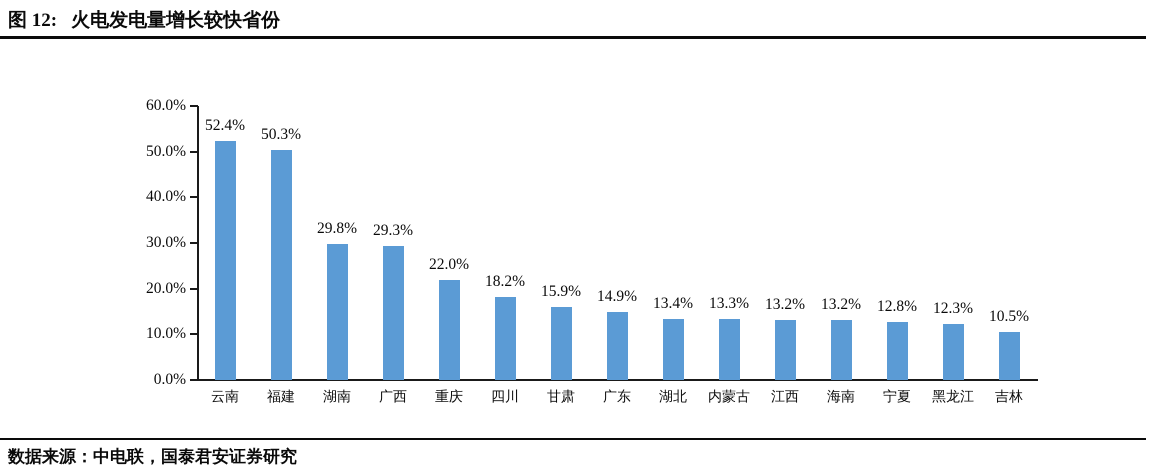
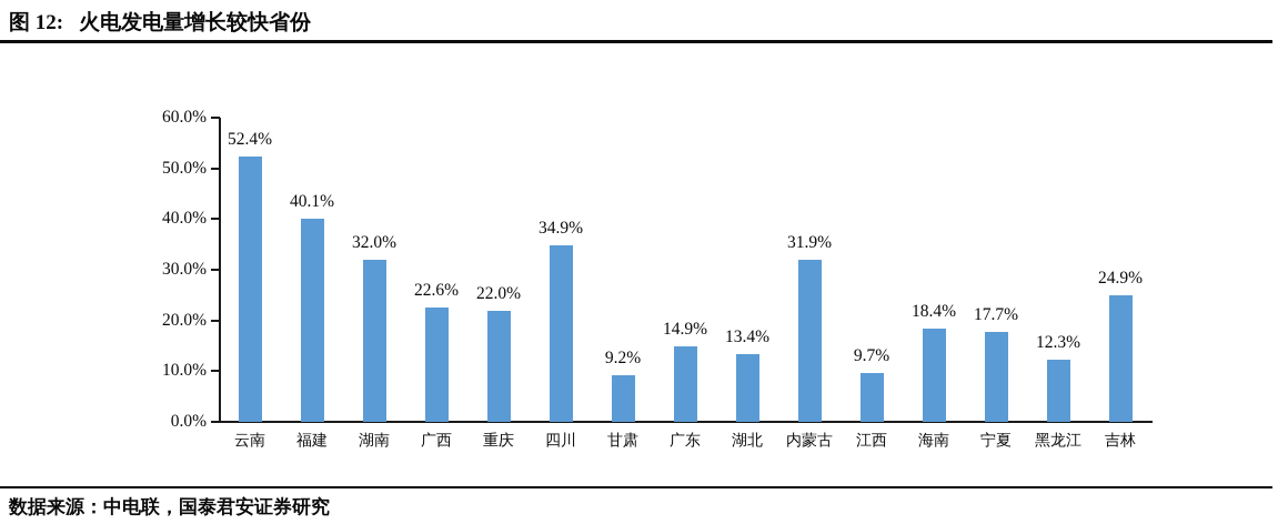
福建: 50.3% -> 40.1%
湖南: 29.8% -> 32.0%
广西: 29.3% -> 22.6%
四川: 18.2% -> 34.9%
甘肃: 15.9% -> 9.2%
内蒙古: 13.3% -> 31.9%
江西: 13.2% -> 9.7%
海南: 13.2% -> 18.4%
宁夏: 12.8% -> 17.7%
吉林: 10.5% -> 24.9%
